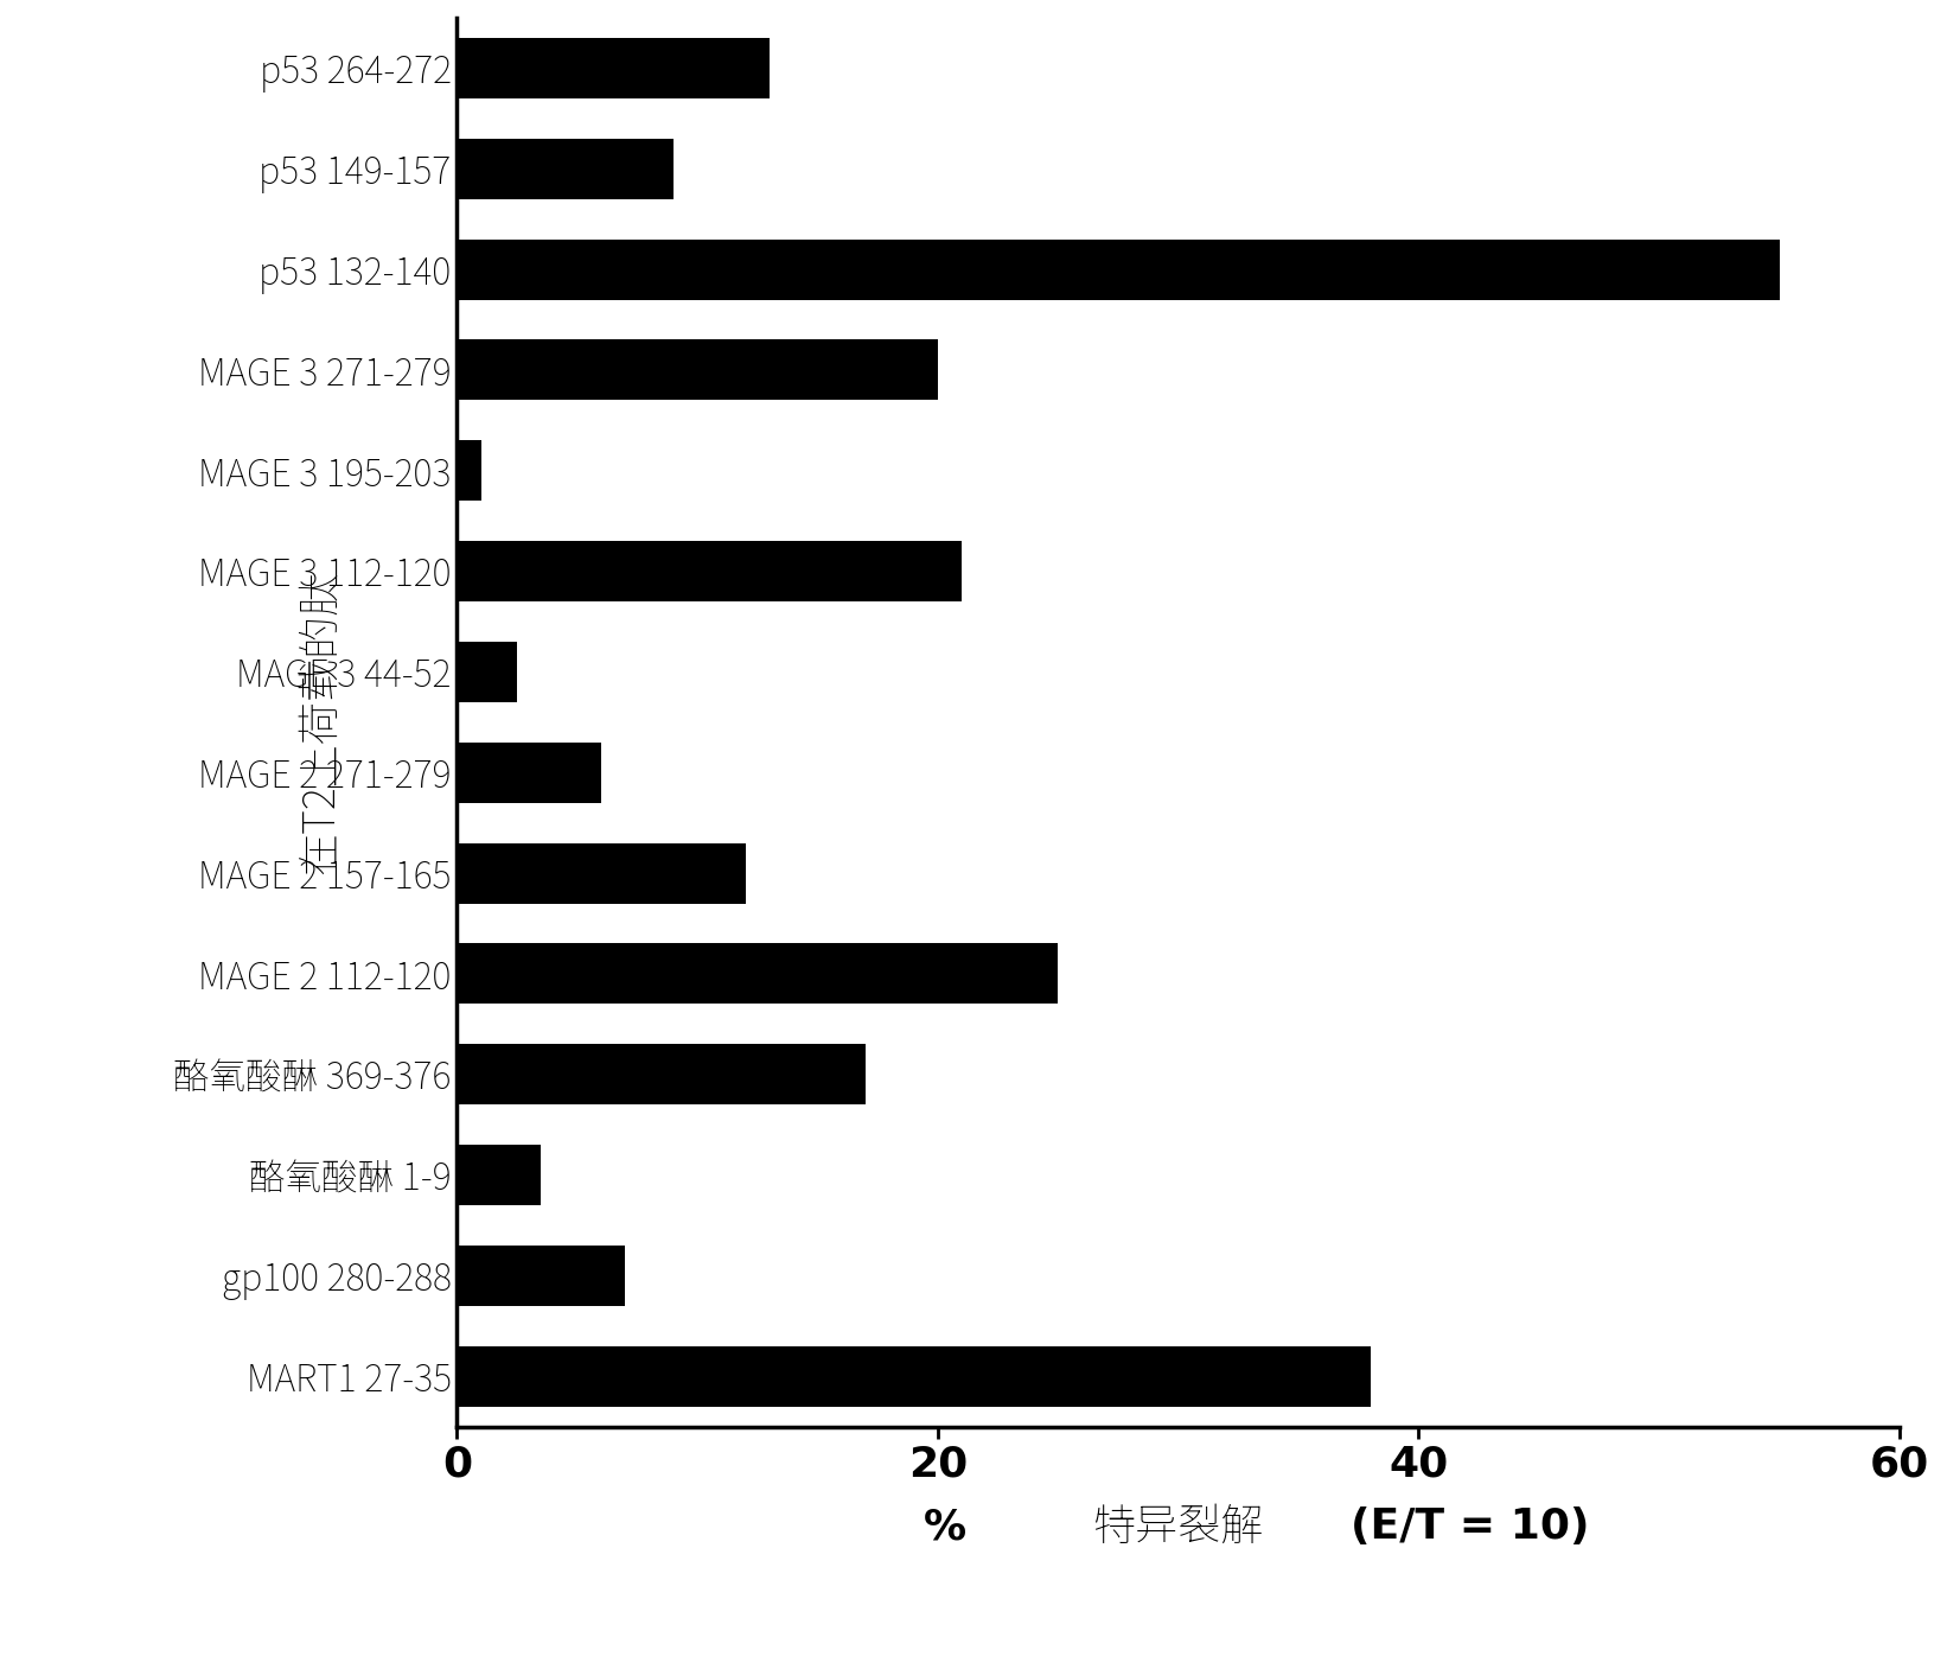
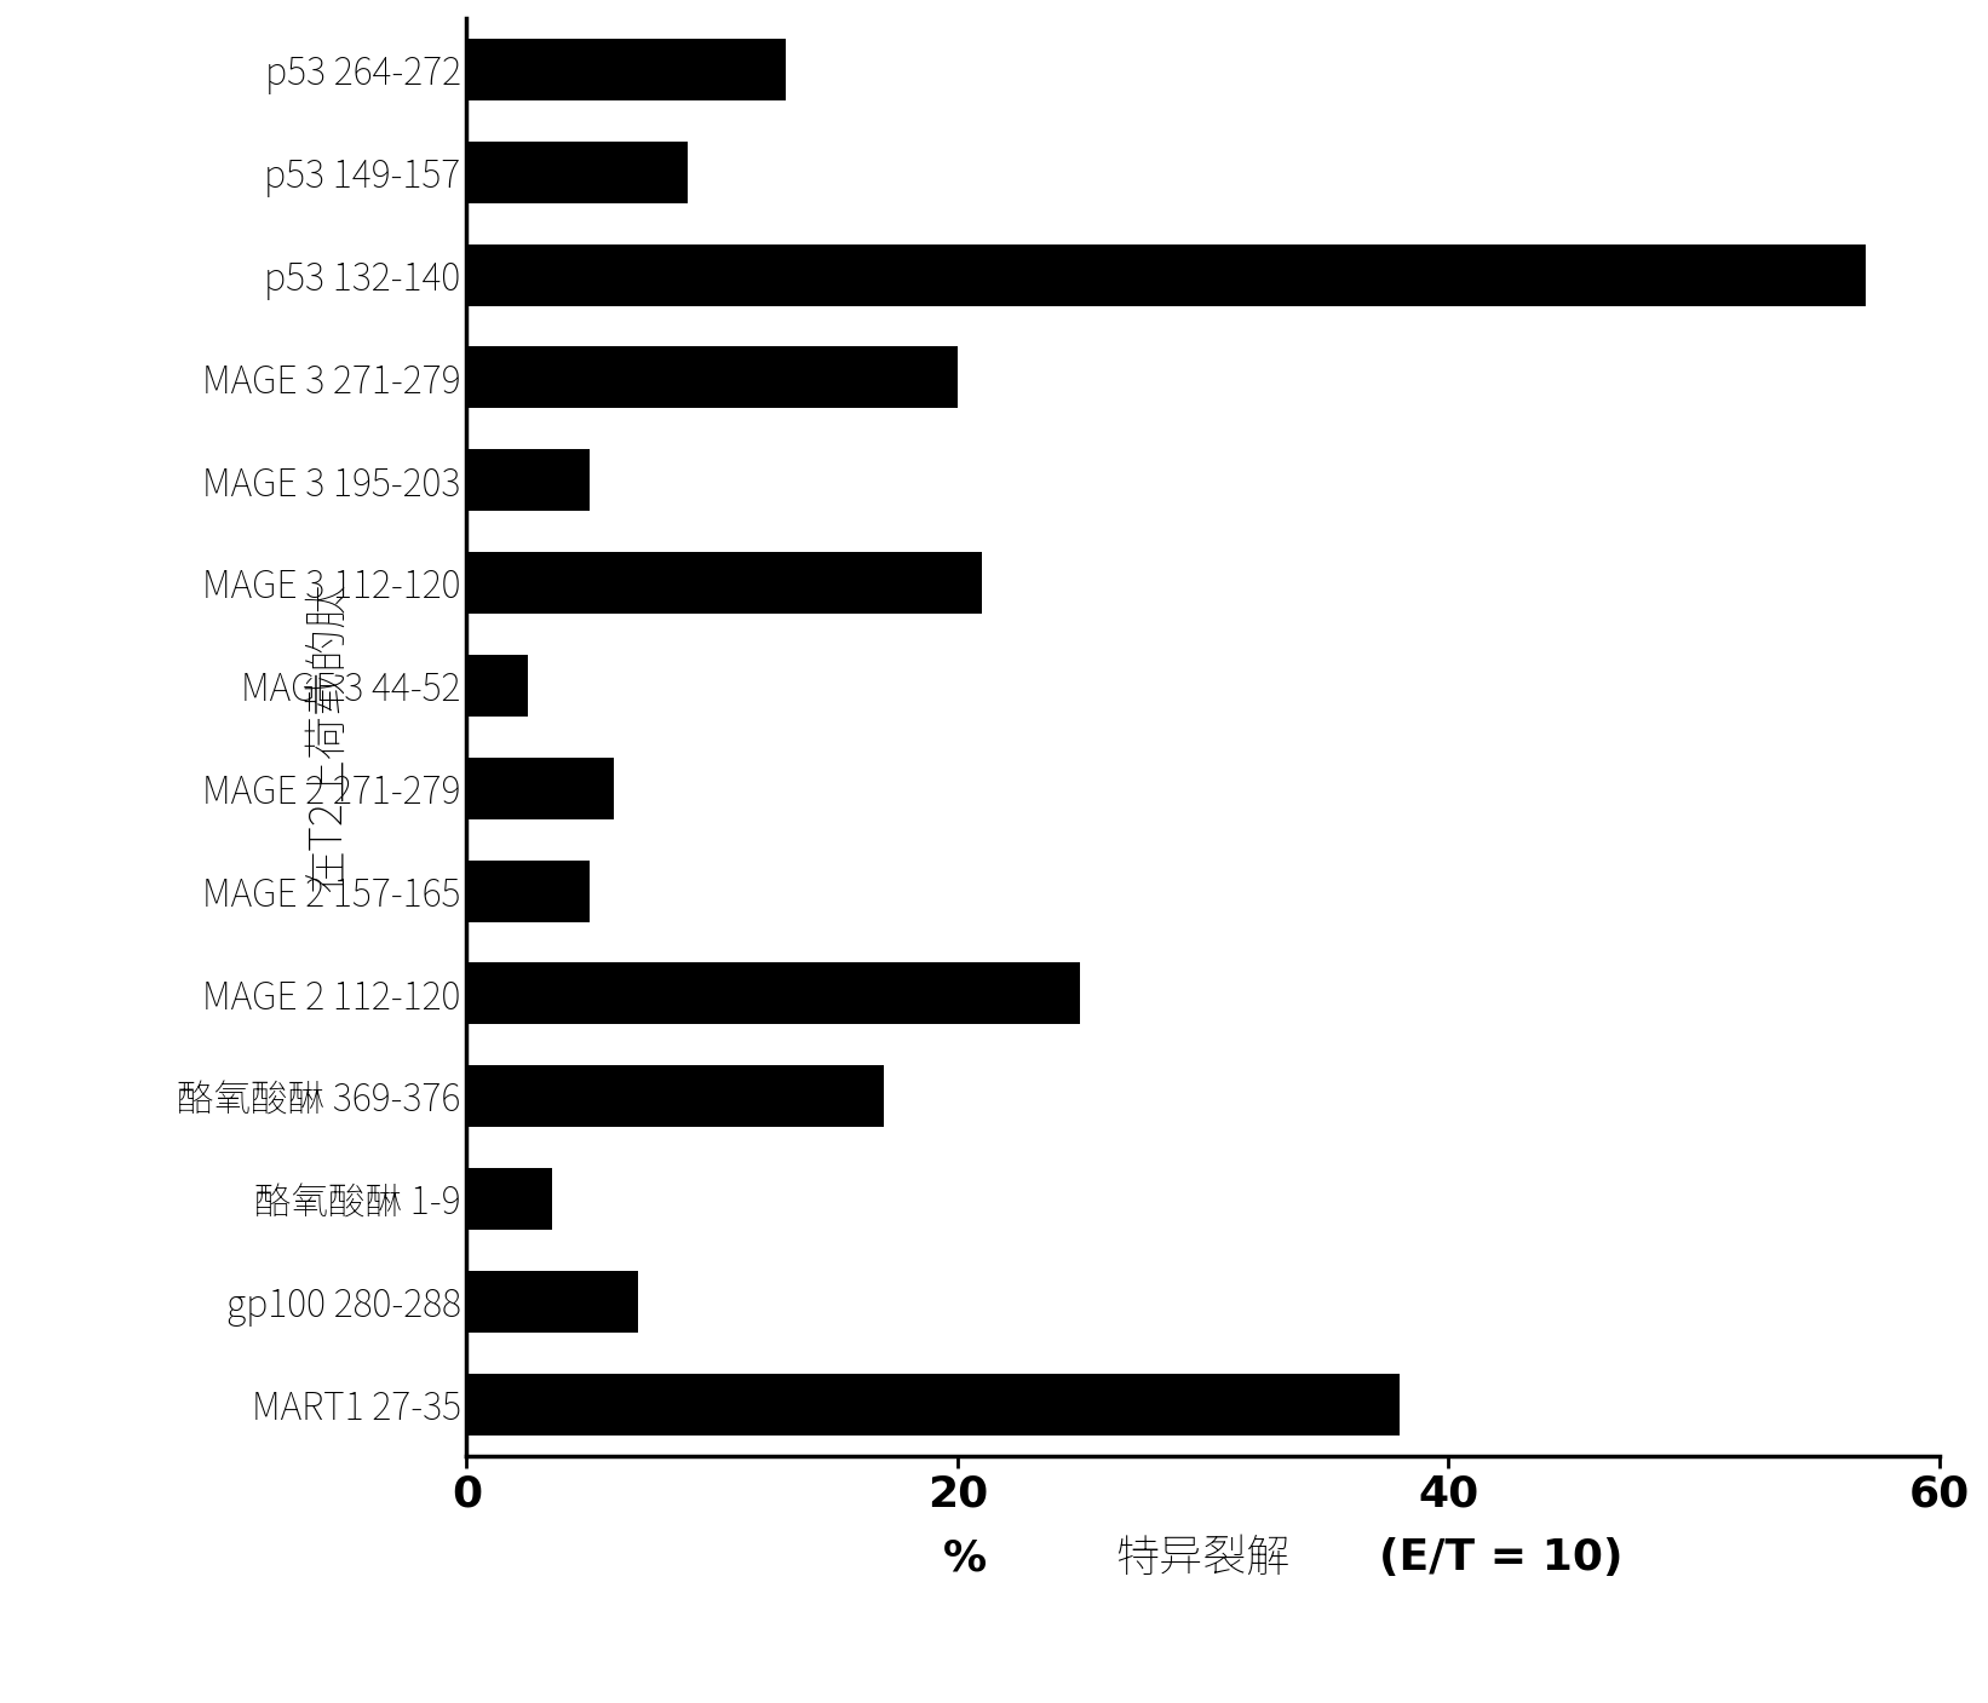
p53 132-140: 55.0 -> 57.0
MAGE 3 195-203: 1.0 -> 5.0
MAGE 2 157-165: 12.0 -> 5.0
